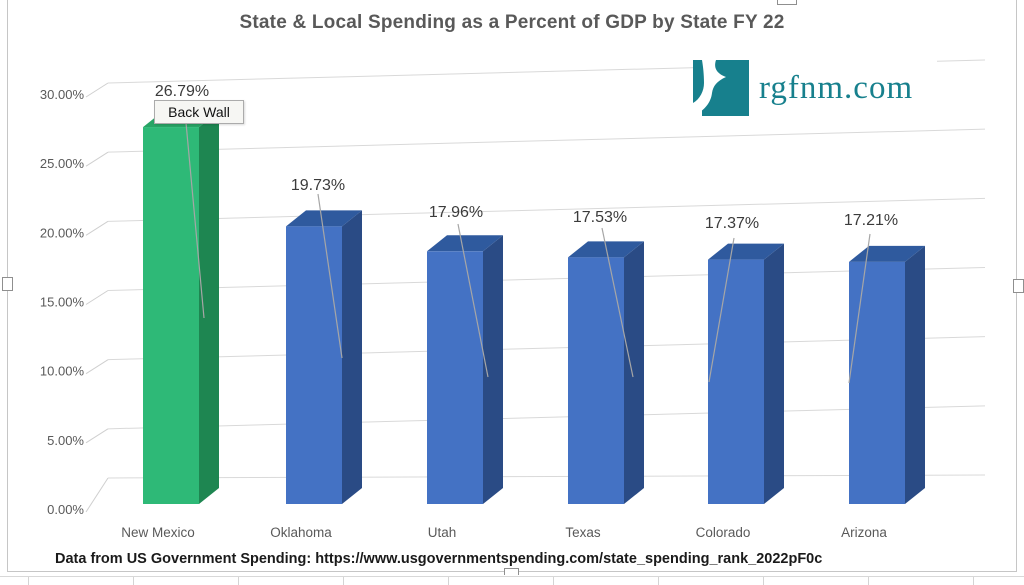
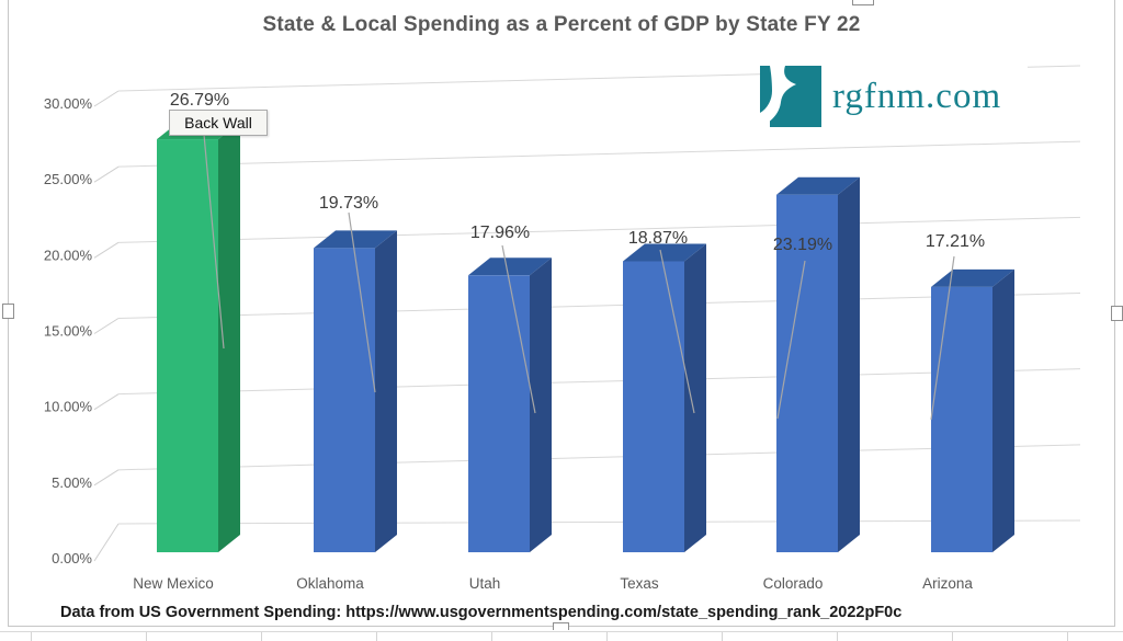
Texas: 17.53% -> 18.87%
Colorado: 17.37% -> 23.19%
